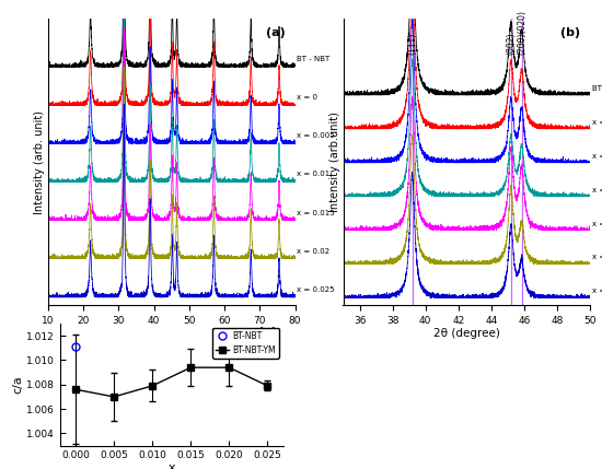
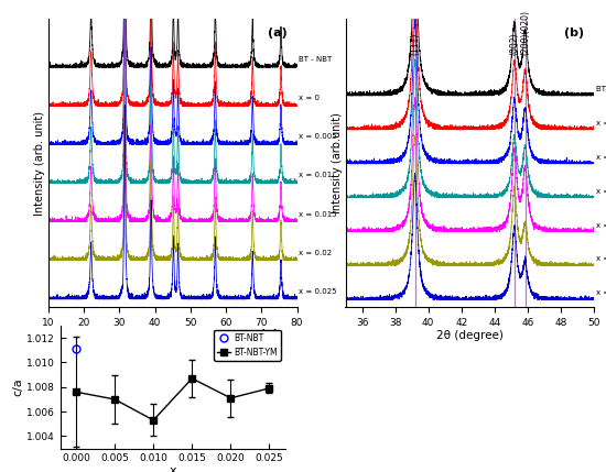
0.010: 1.0079 -> 1.0053
0.015: 1.0094 -> 1.0087
0.020: 1.0094 -> 1.0071
